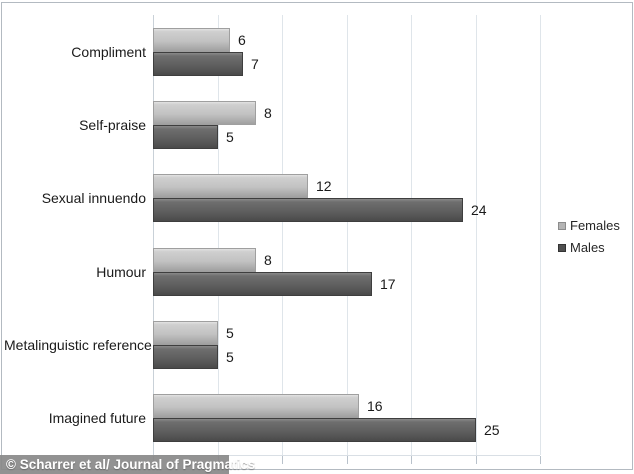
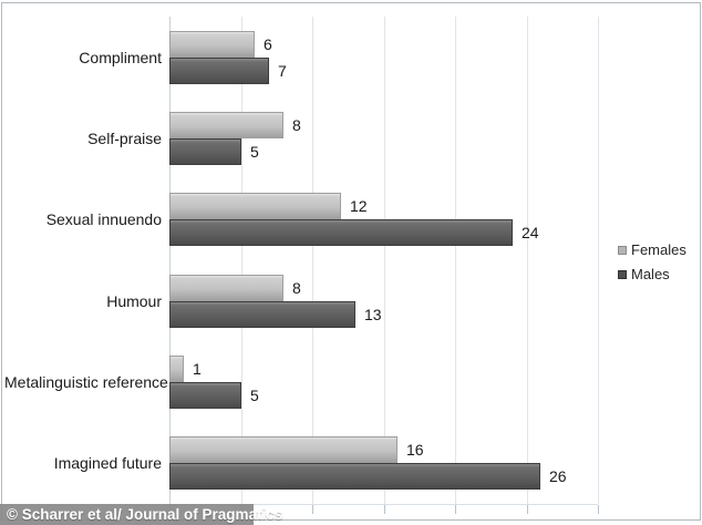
Males/Humour: 17 -> 13
Females/Metalinguistic reference: 5 -> 1
Males/Imagined future: 25 -> 26
